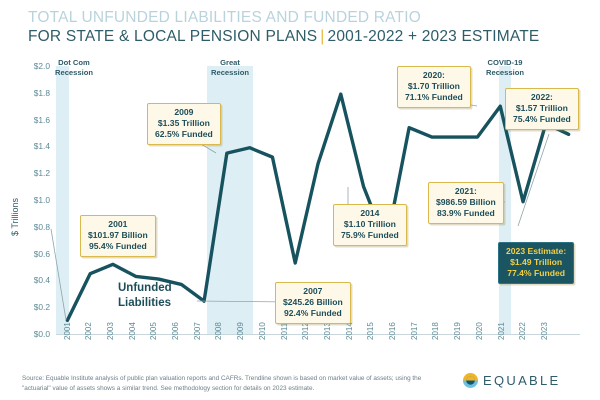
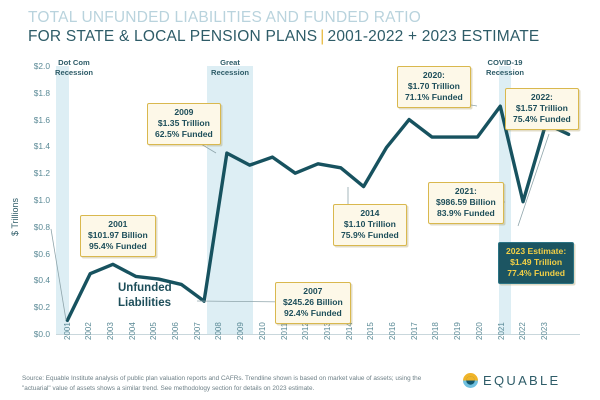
2009: $1.39 -> $1.26
2011: $0.53 -> $1.20
2013: $1.79 -> $1.24
2015: $0.67 -> $1.39
2016: $1.54 -> $1.60
